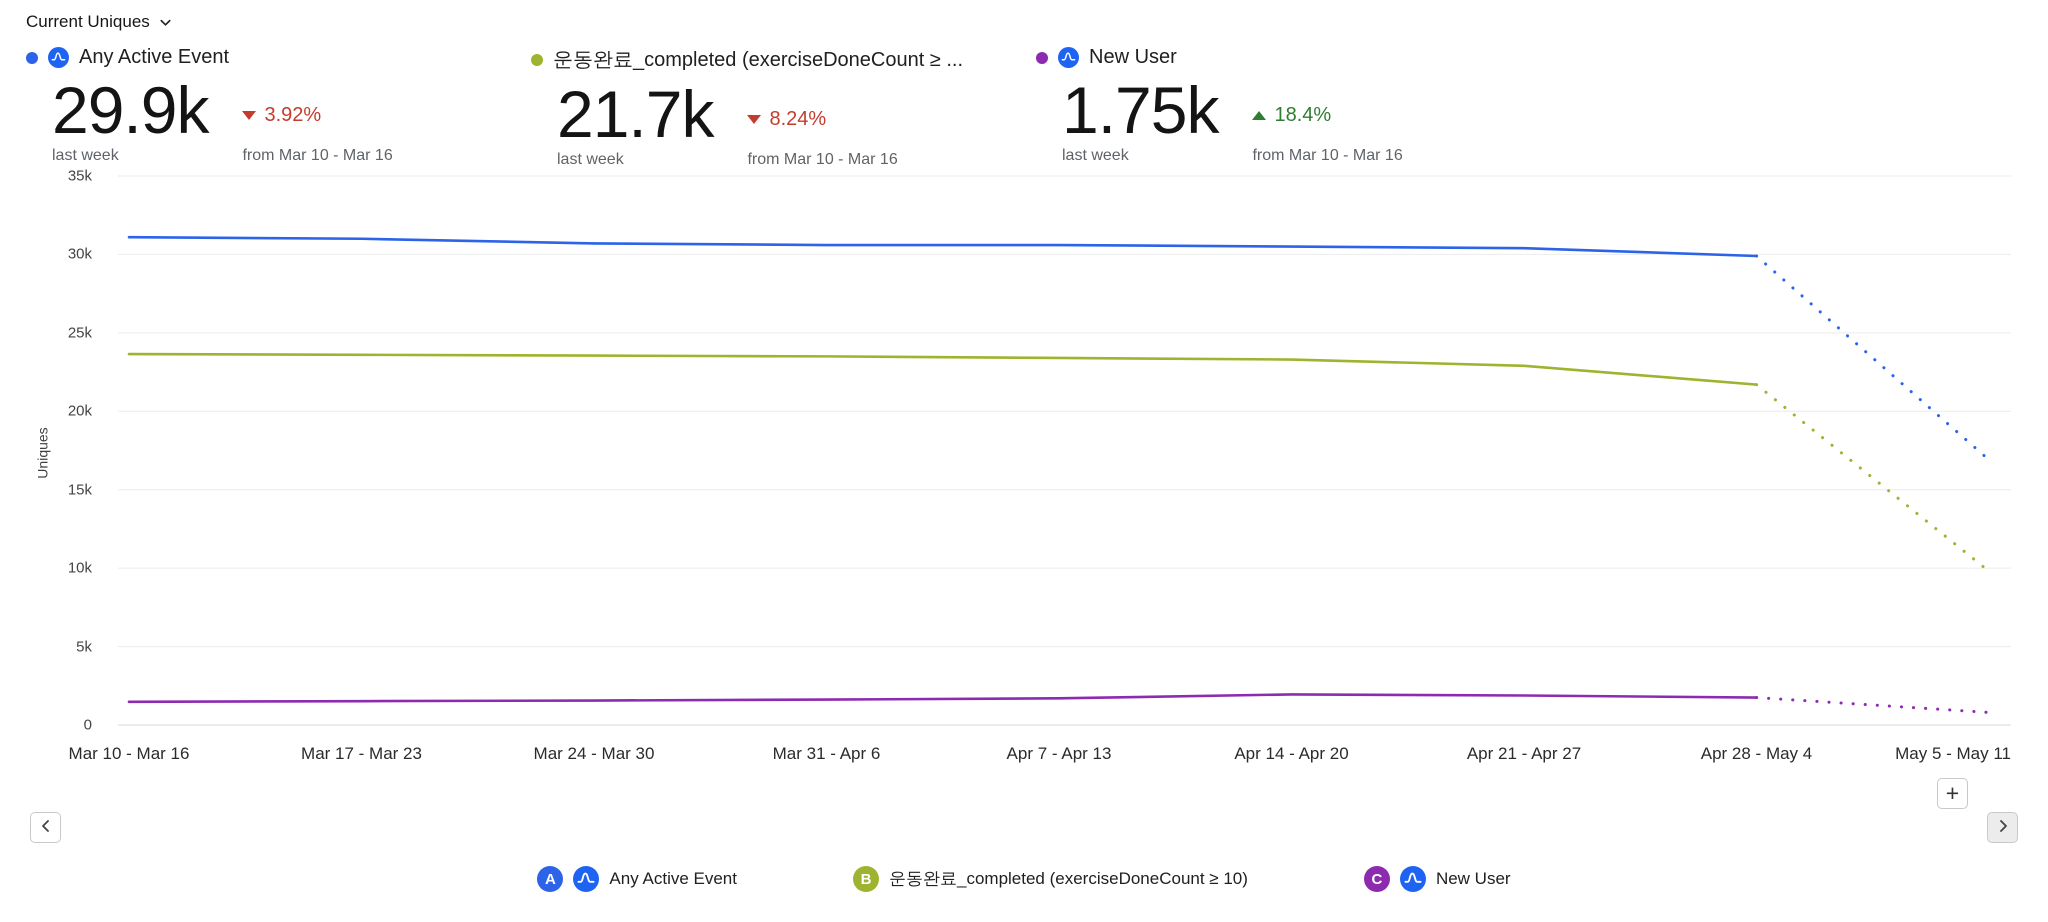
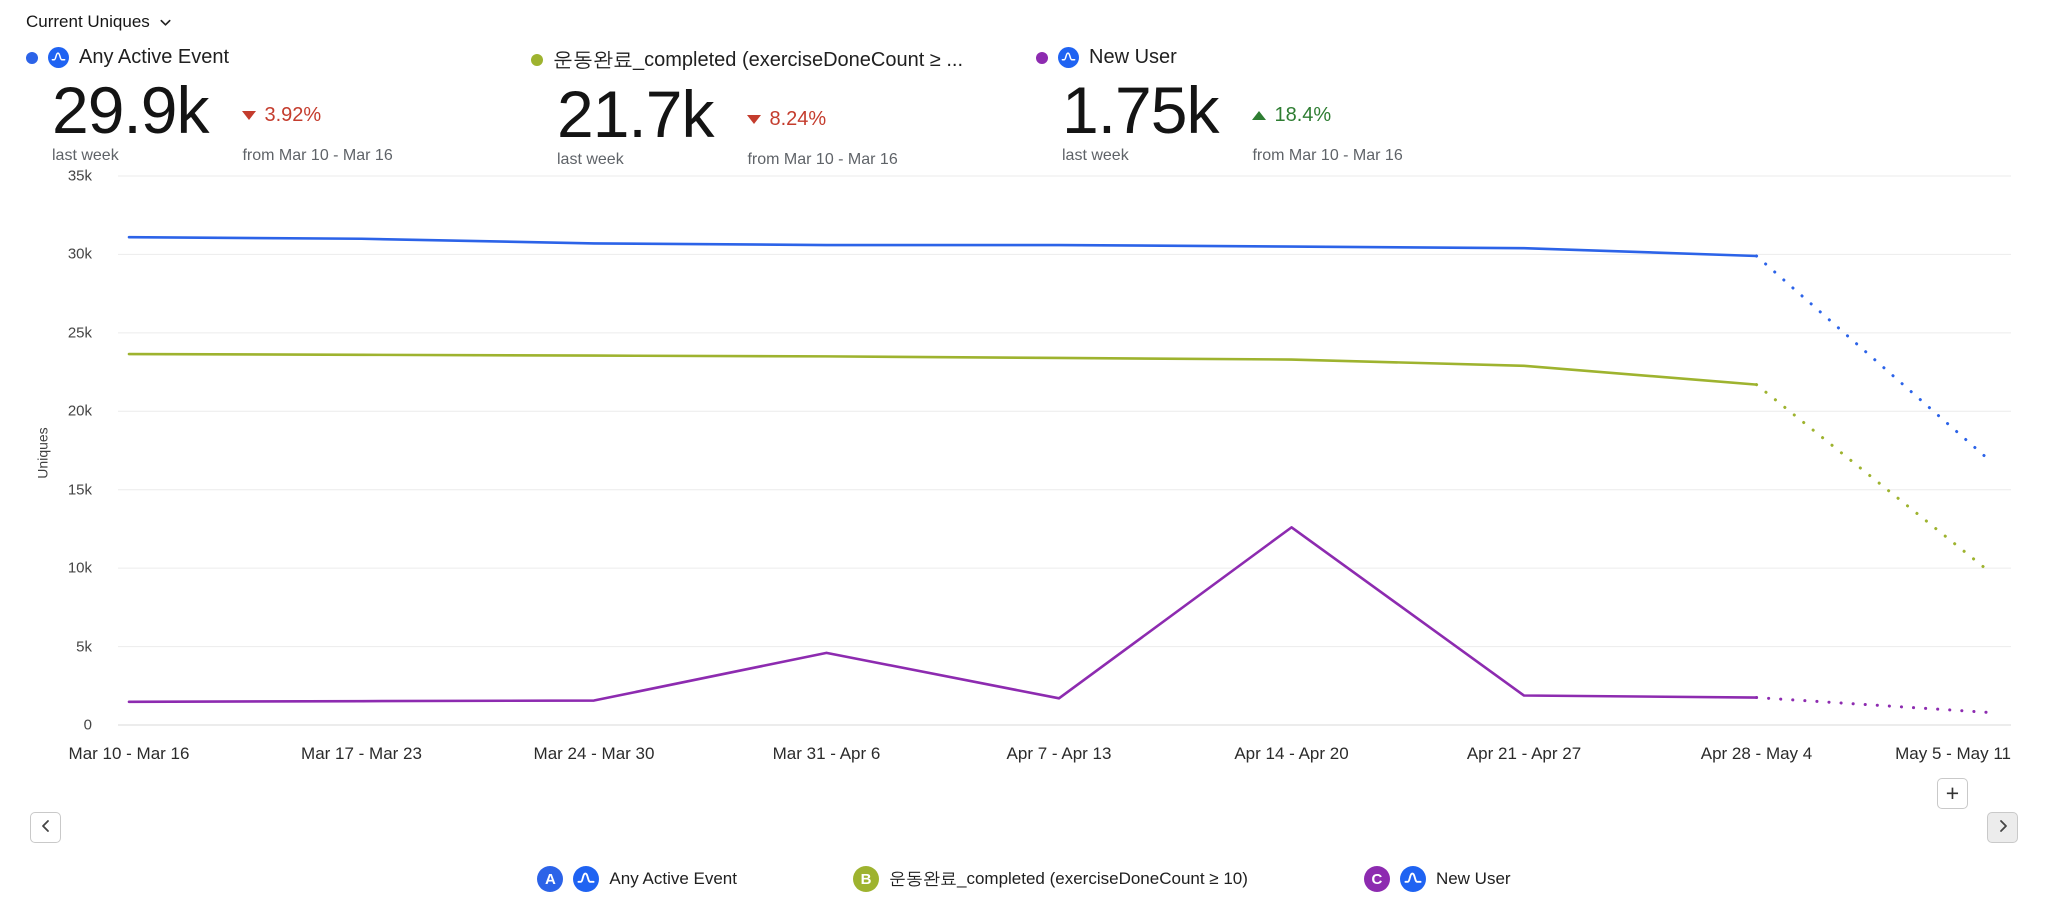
New User/Mar 31 - Apr 6: 1.6k -> 4.6k
New User/Apr 14 - Apr 20: 2.0k -> 12.6k
